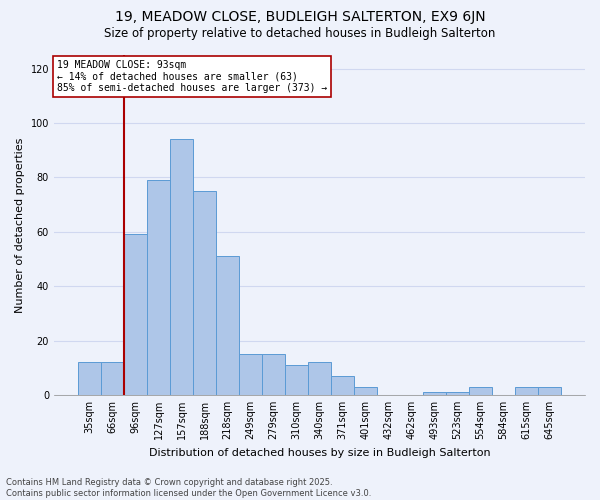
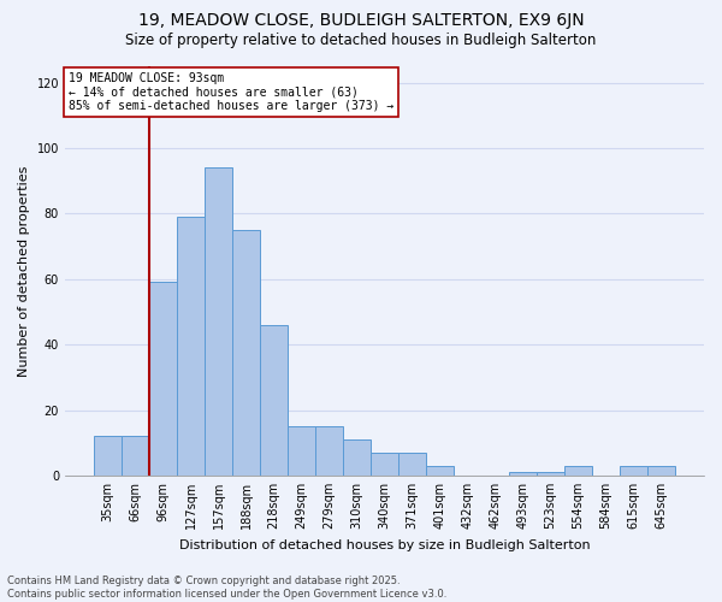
218sqm: 51 -> 46
340sqm: 12 -> 7
